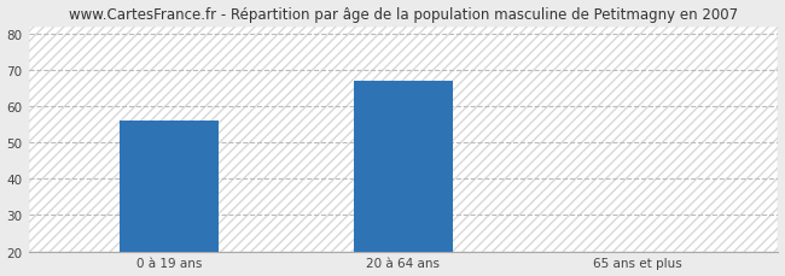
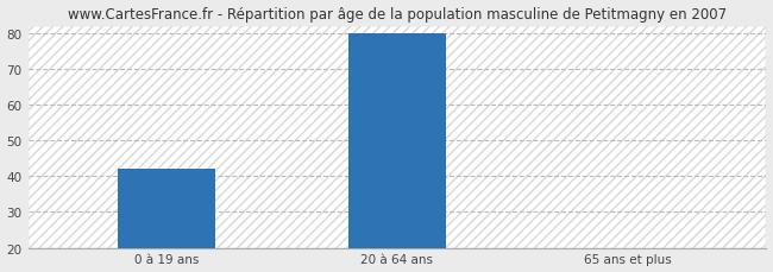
0 à 19 ans: 56 -> 42
20 à 64 ans: 67 -> 80
